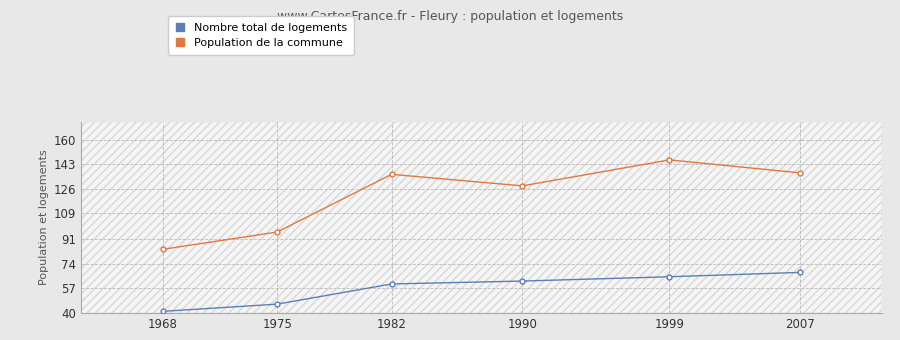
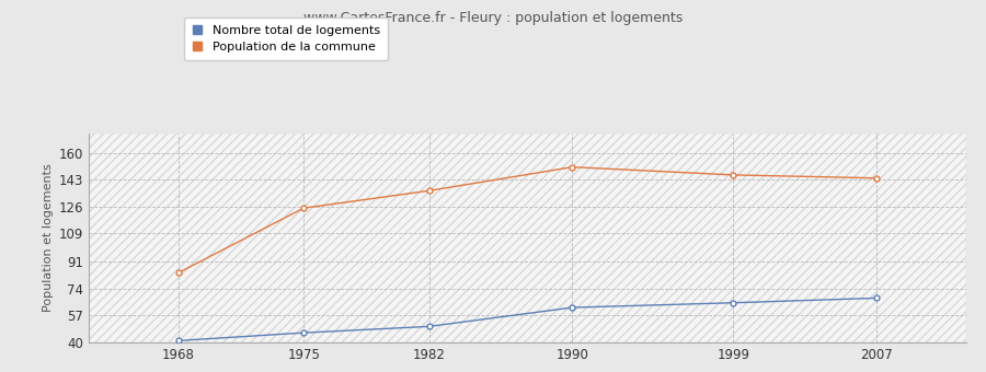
Population de la commune/1975: 96 -> 125
Nombre total de logements/1982: 60 -> 50
Population de la commune/1990: 128 -> 151
Population de la commune/2007: 137 -> 144
